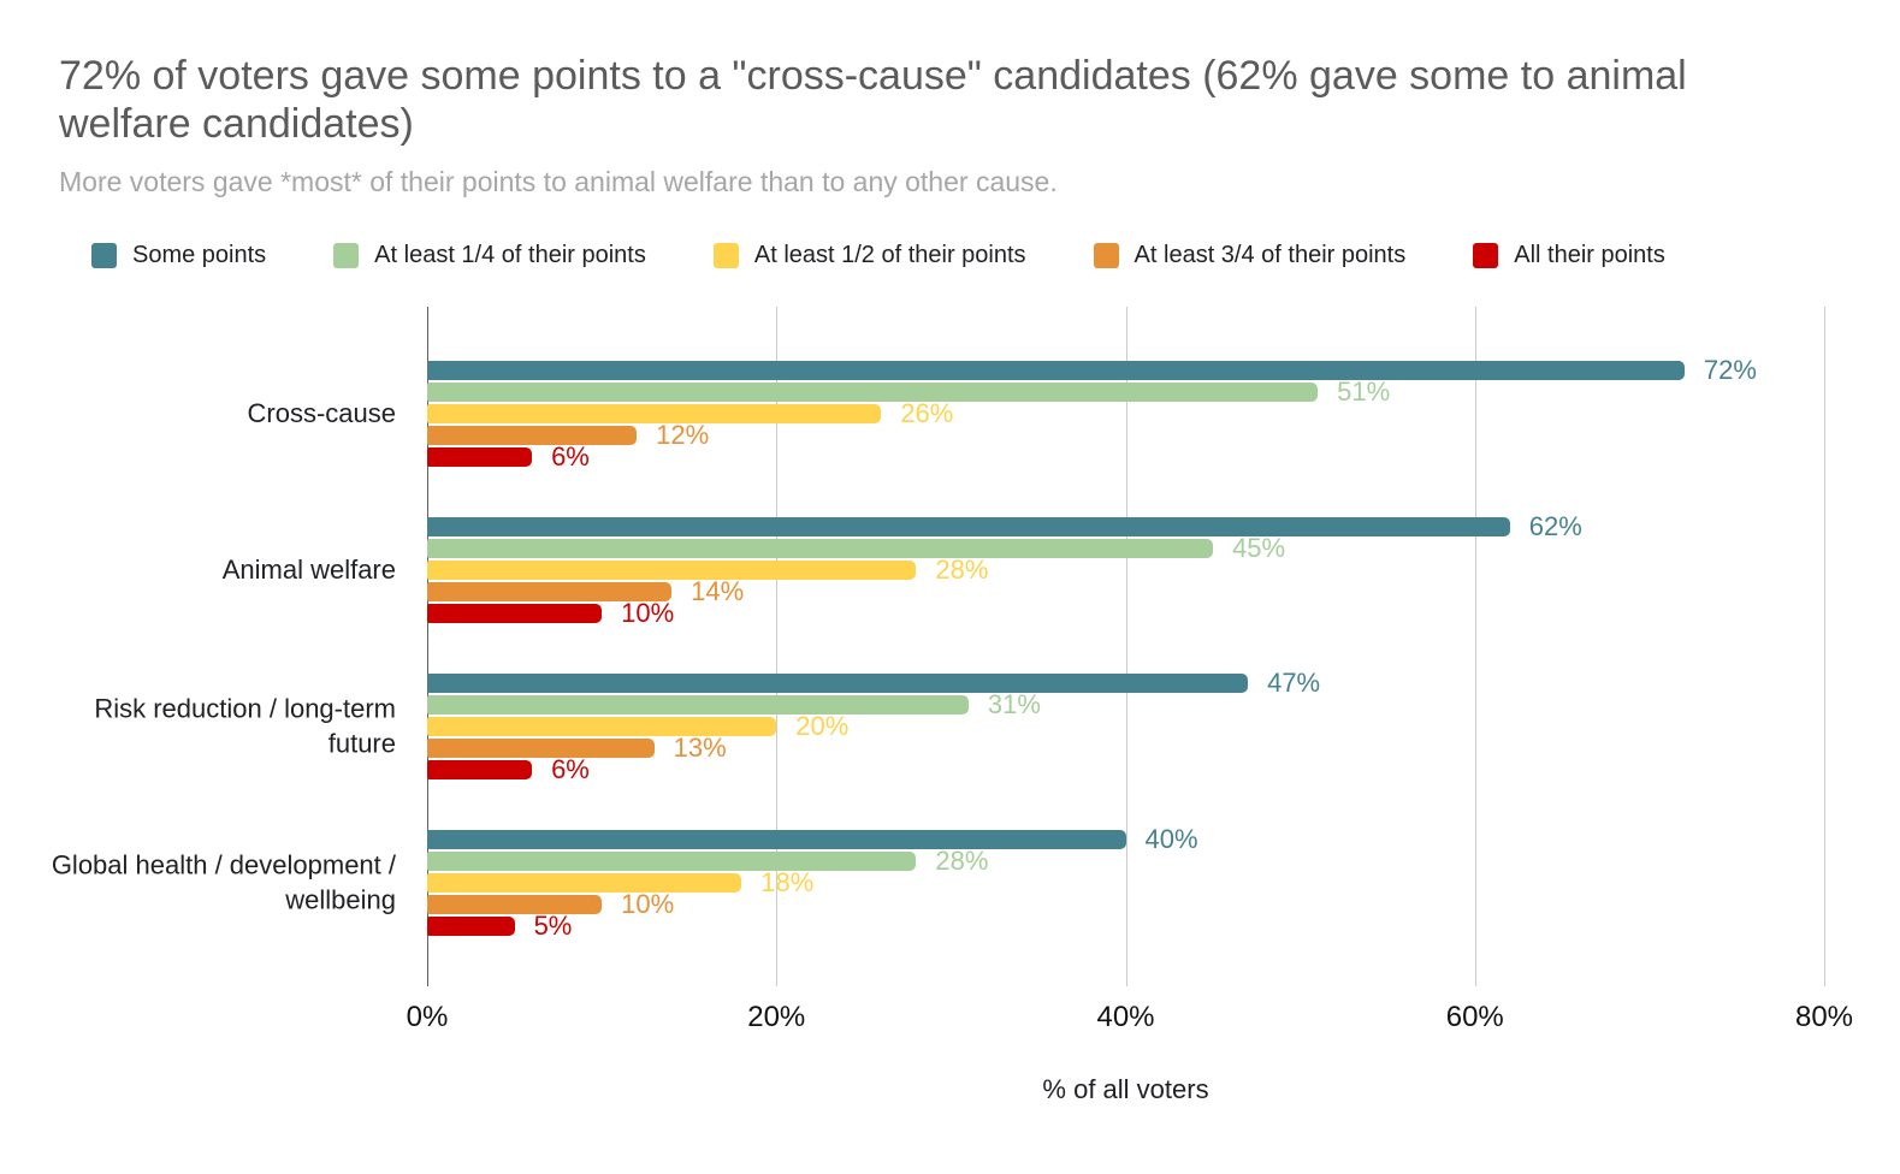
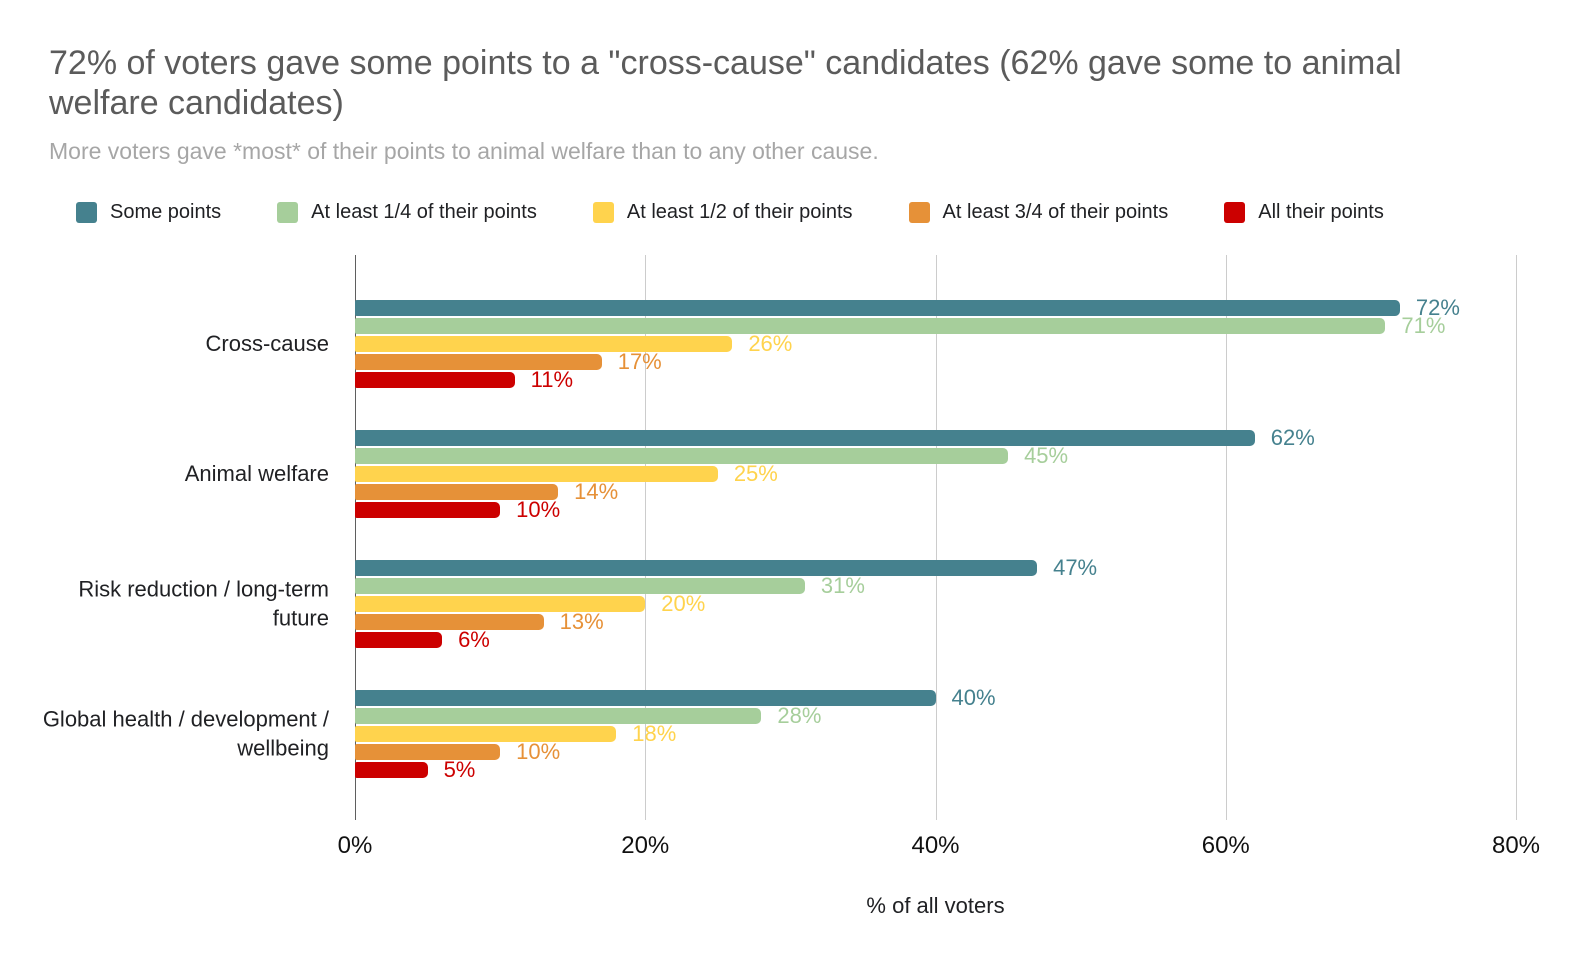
At least 1/4 of their points/Cross-cause: 51% -> 71%
At least 3/4 of their points/Cross-cause: 12% -> 17%
All their points/Cross-cause: 6% -> 11%
At least 1/2 of their points/Animal welfare: 28% -> 25%
